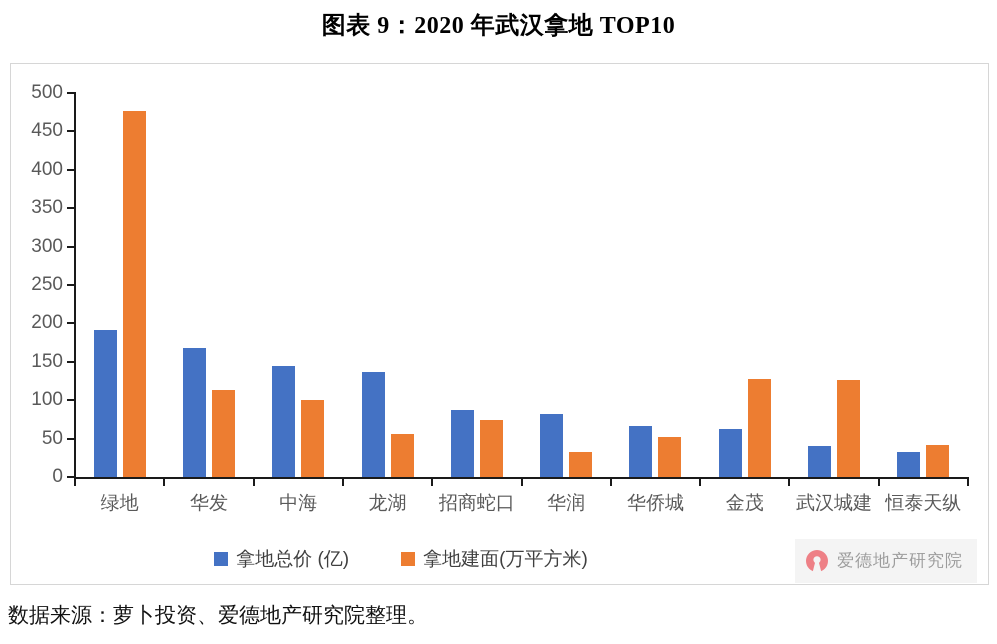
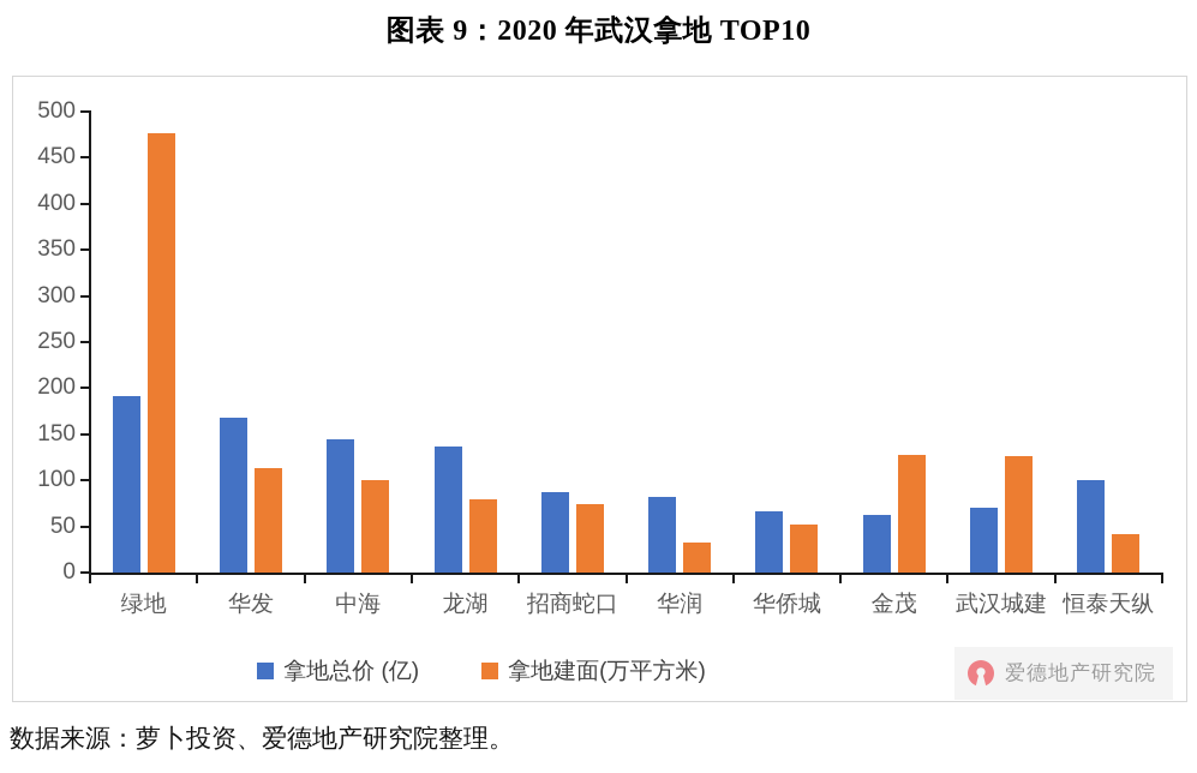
拿地建面(万平方米)/龙湖: 60 -> 80
拿地总价 (亿)/武汉城建: 40 -> 70
拿地总价 (亿)/恒泰天纵: 30 -> 100
